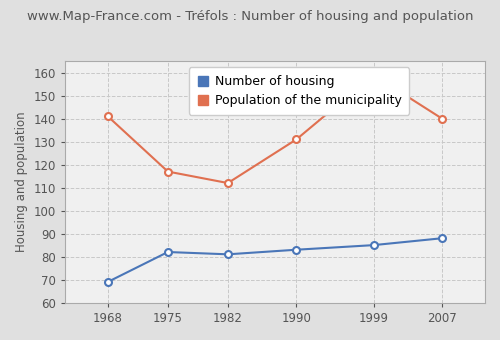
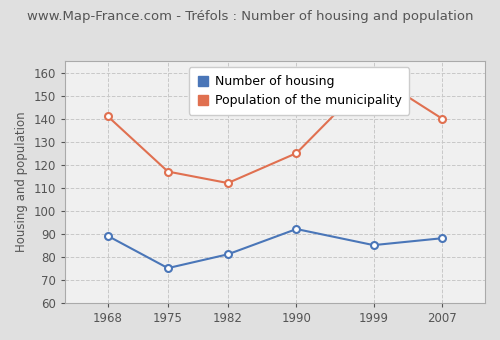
Number of housing/1968: 69 -> 89
Number of housing/1975: 82 -> 75
Number of housing/1990: 83 -> 92
Population of the municipality/1990: 131 -> 125
